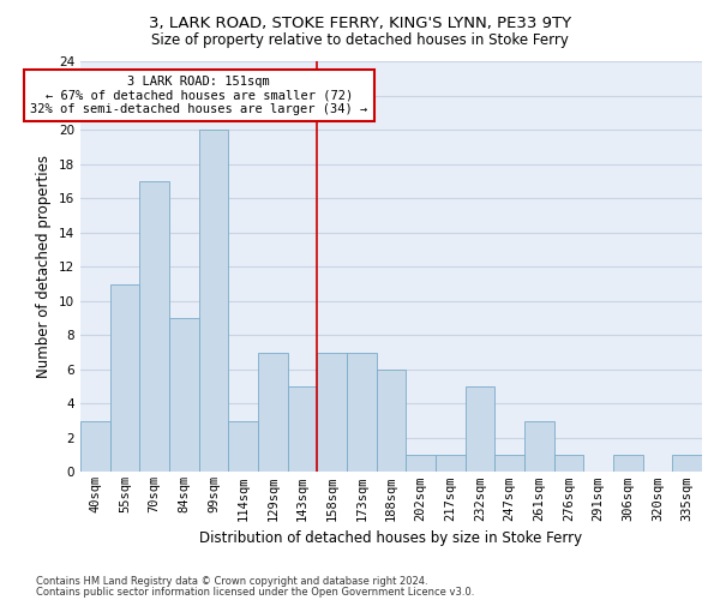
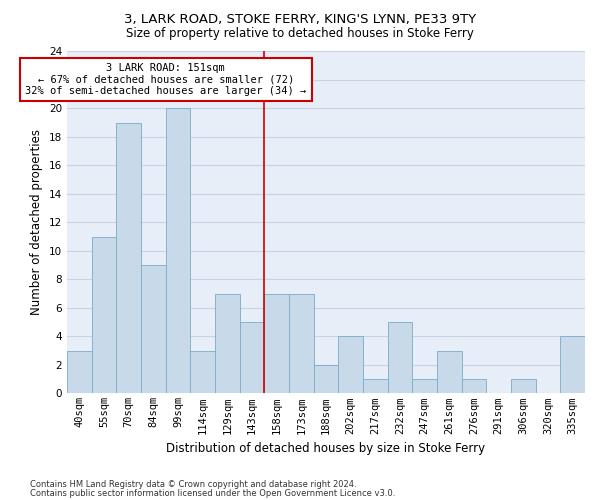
70sqm: 17 -> 19
188sqm: 6 -> 2
202sqm: 1 -> 4
335sqm: 1 -> 4
